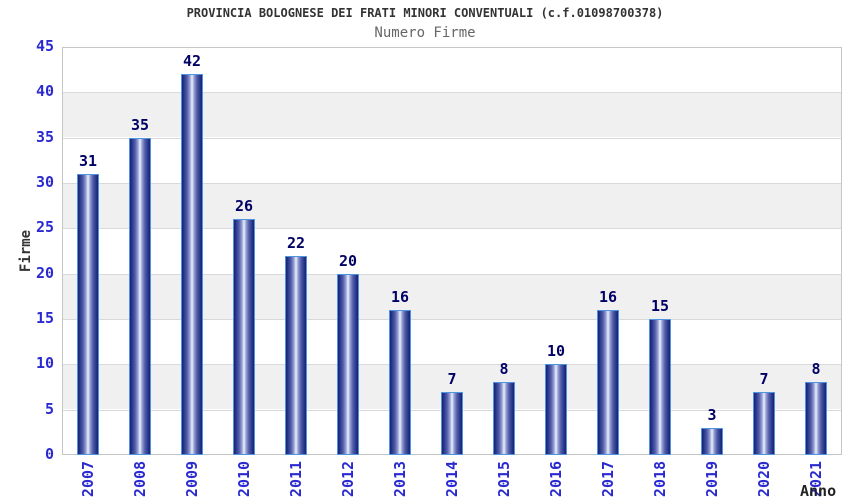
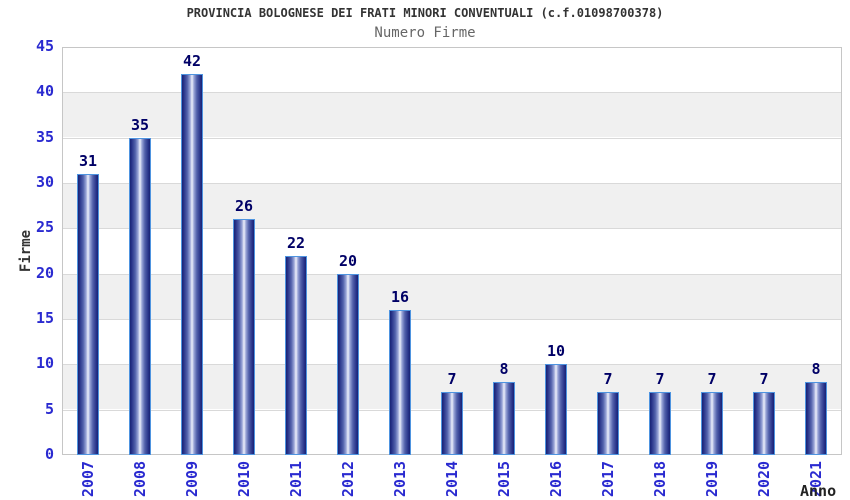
2017: 16 -> 7
2018: 15 -> 7
2019: 3 -> 7
